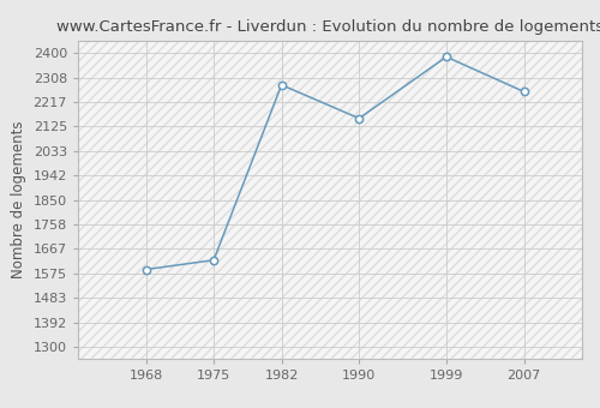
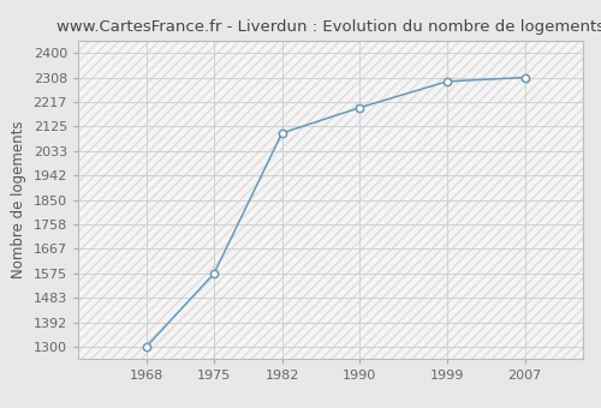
1968: 1590 -> 1300
1975: 1625 -> 1575
1982: 2280 -> 2100
1990: 2155 -> 2195
1999: 2385 -> 2293
2007: 2255 -> 2308
